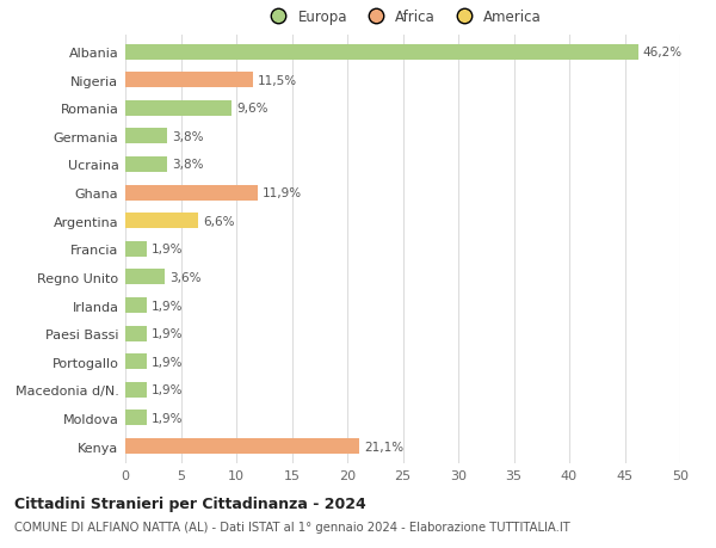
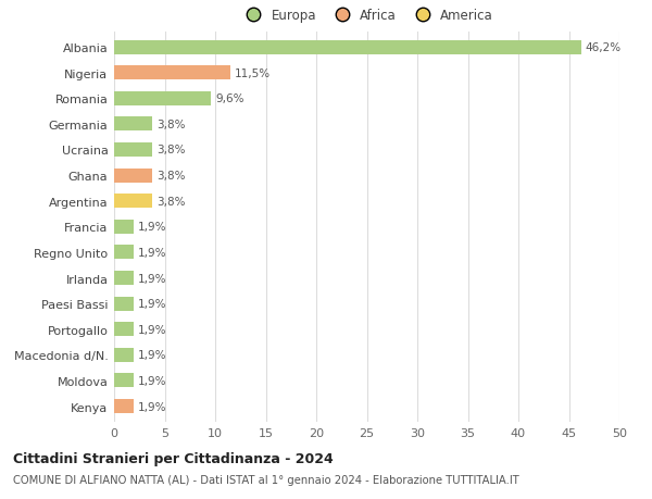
Ghana: 11,9% -> 3,8%
Argentina: 6,6% -> 3,8%
Regno Unito: 3,6% -> 1,9%
Kenya: 21,1% -> 1,9%
